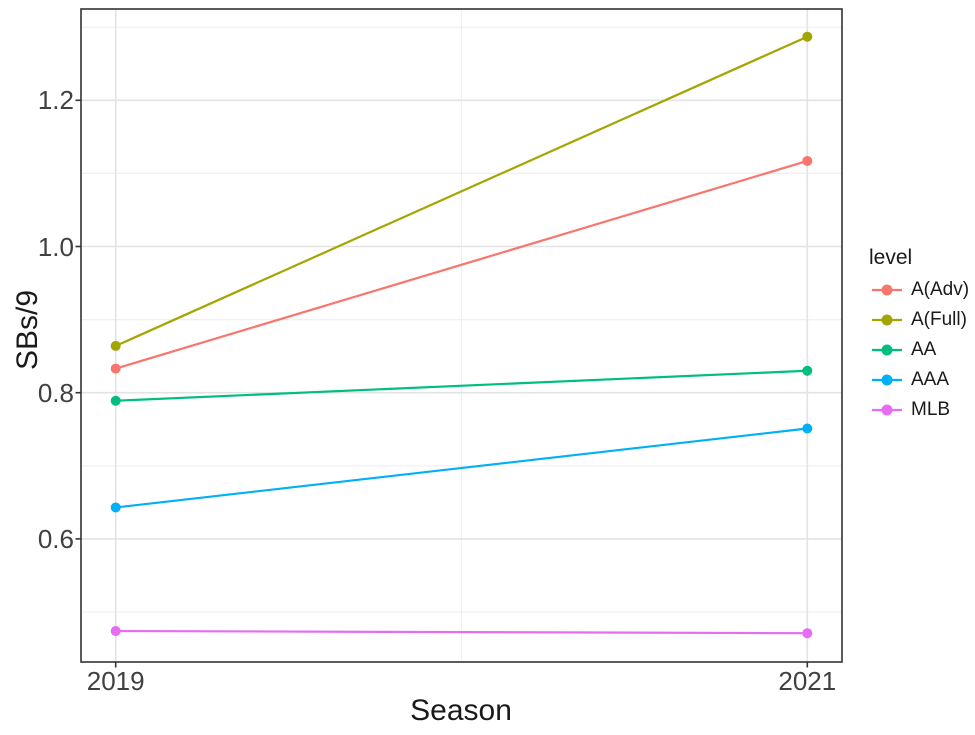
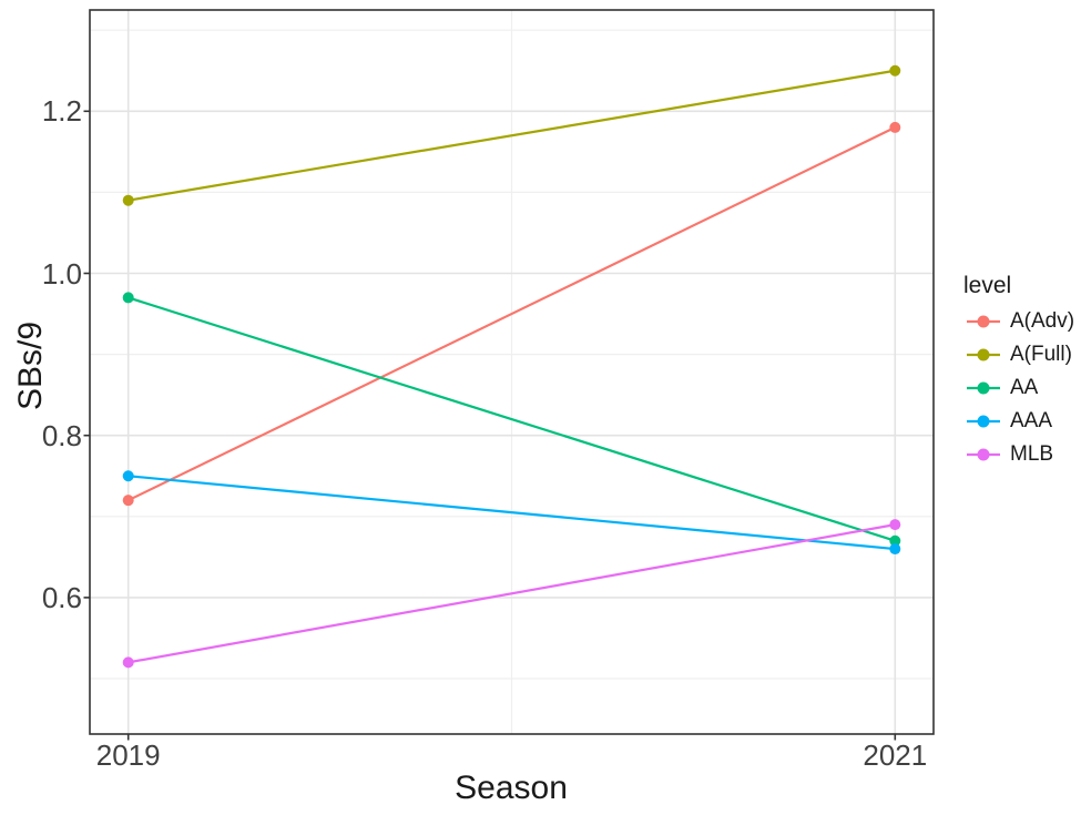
A(Adv)/2019: 0.83 -> 0.72
A(Full)/2019: 0.86 -> 1.09
AA/2019: 0.79 -> 0.97
AAA/2019: 0.64 -> 0.75
MLB/2019: 0.47 -> 0.52
A(Adv)/2021: 1.12 -> 1.18
A(Full)/2021: 1.29 -> 1.25
AA/2021: 0.83 -> 0.67
AAA/2021: 0.75 -> 0.66
MLB/2021: 0.47 -> 0.69
